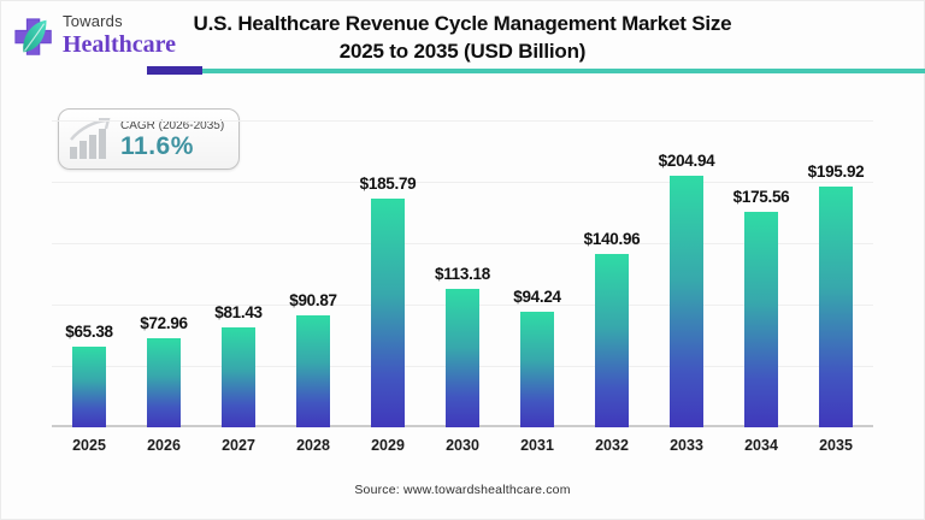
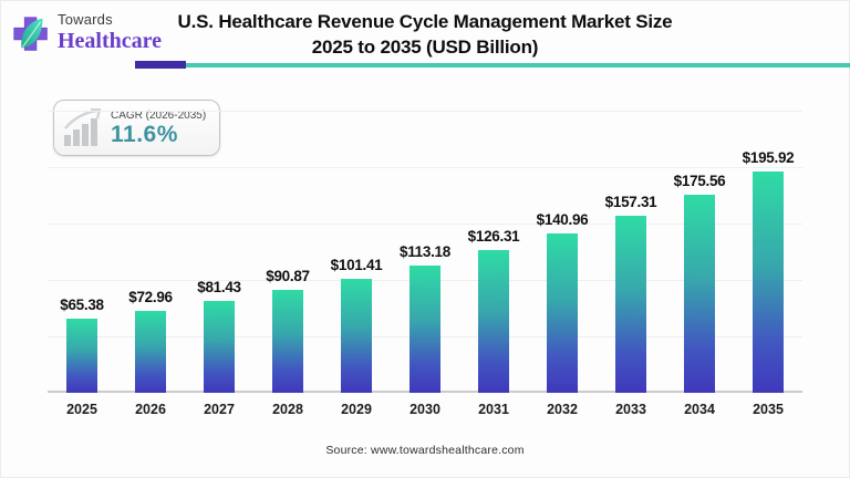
2029: $185.79 -> $101.41
2031: $94.24 -> $126.31
2033: $204.94 -> $157.31
